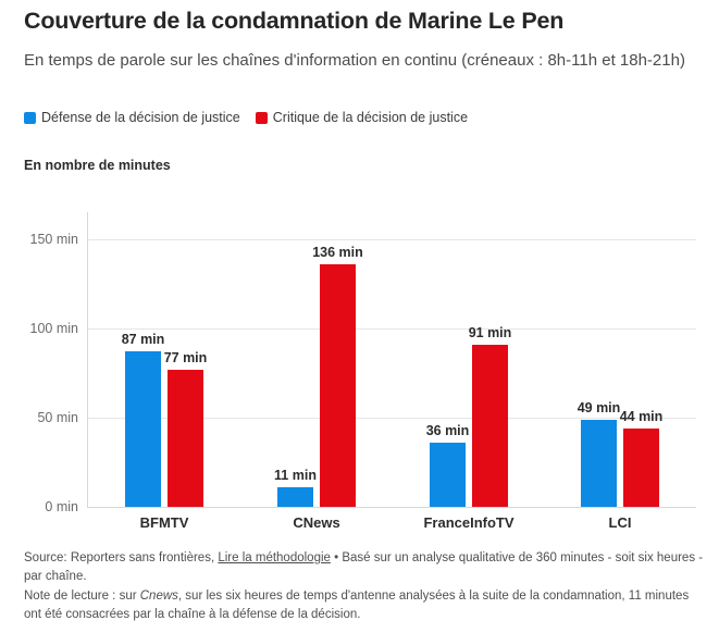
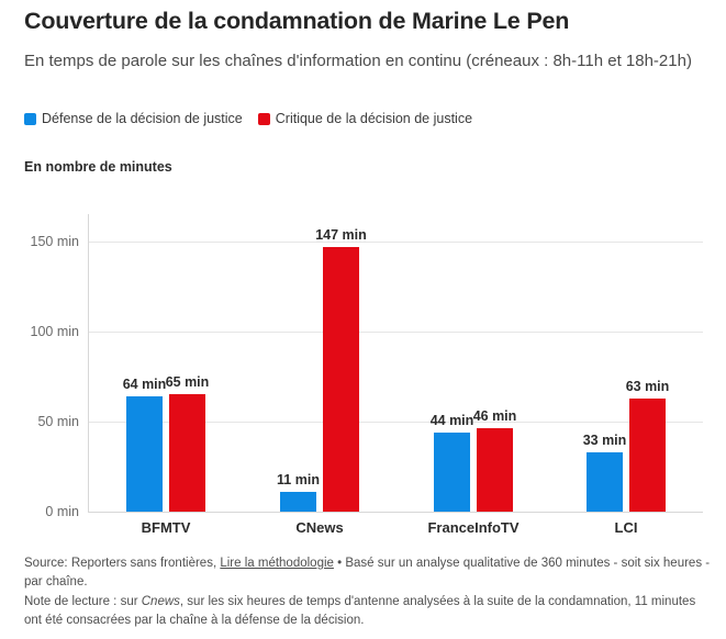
Défense de la décision de justice/BFMTV: 87 -> 64
Critique de la décision de justice/BFMTV: 77 -> 65
Critique de la décision de justice/CNews: 136 -> 147
Défense de la décision de justice/FranceInfoTV: 36 -> 44
Critique de la décision de justice/FranceInfoTV: 91 -> 46
Défense de la décision de justice/LCI: 49 -> 33
Critique de la décision de justice/LCI: 44 -> 63
